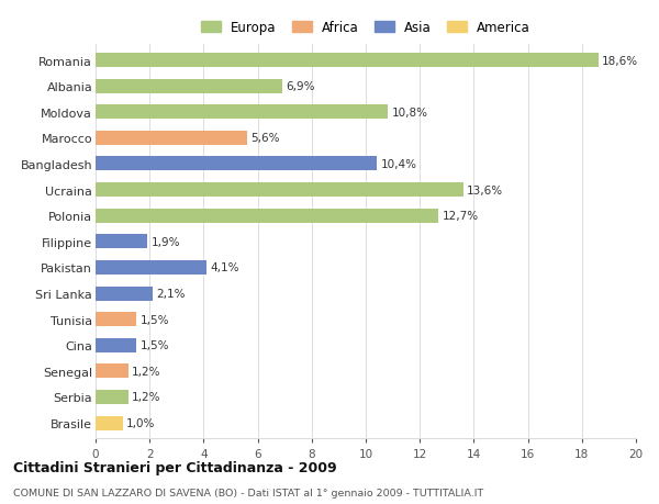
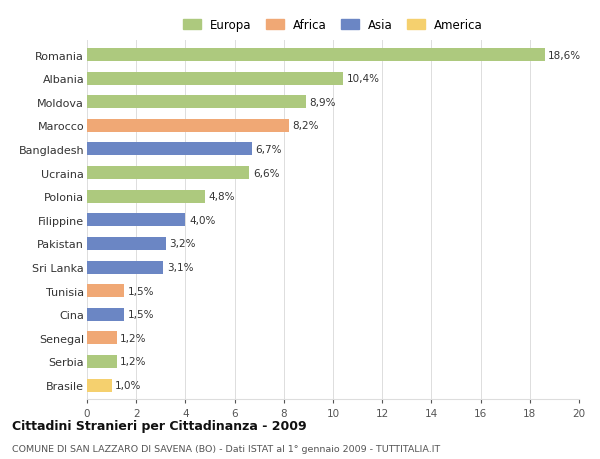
Albania: 6,9% -> 10,4%
Moldova: 10,8% -> 8,9%
Marocco: 5,6% -> 8,2%
Bangladesh: 10,4% -> 6,7%
Ucraina: 13,6% -> 6,6%
Polonia: 12,7% -> 4,8%
Filippine: 1,9% -> 4,0%
Pakistan: 4,1% -> 3,2%
Sri Lanka: 2,1% -> 3,1%
